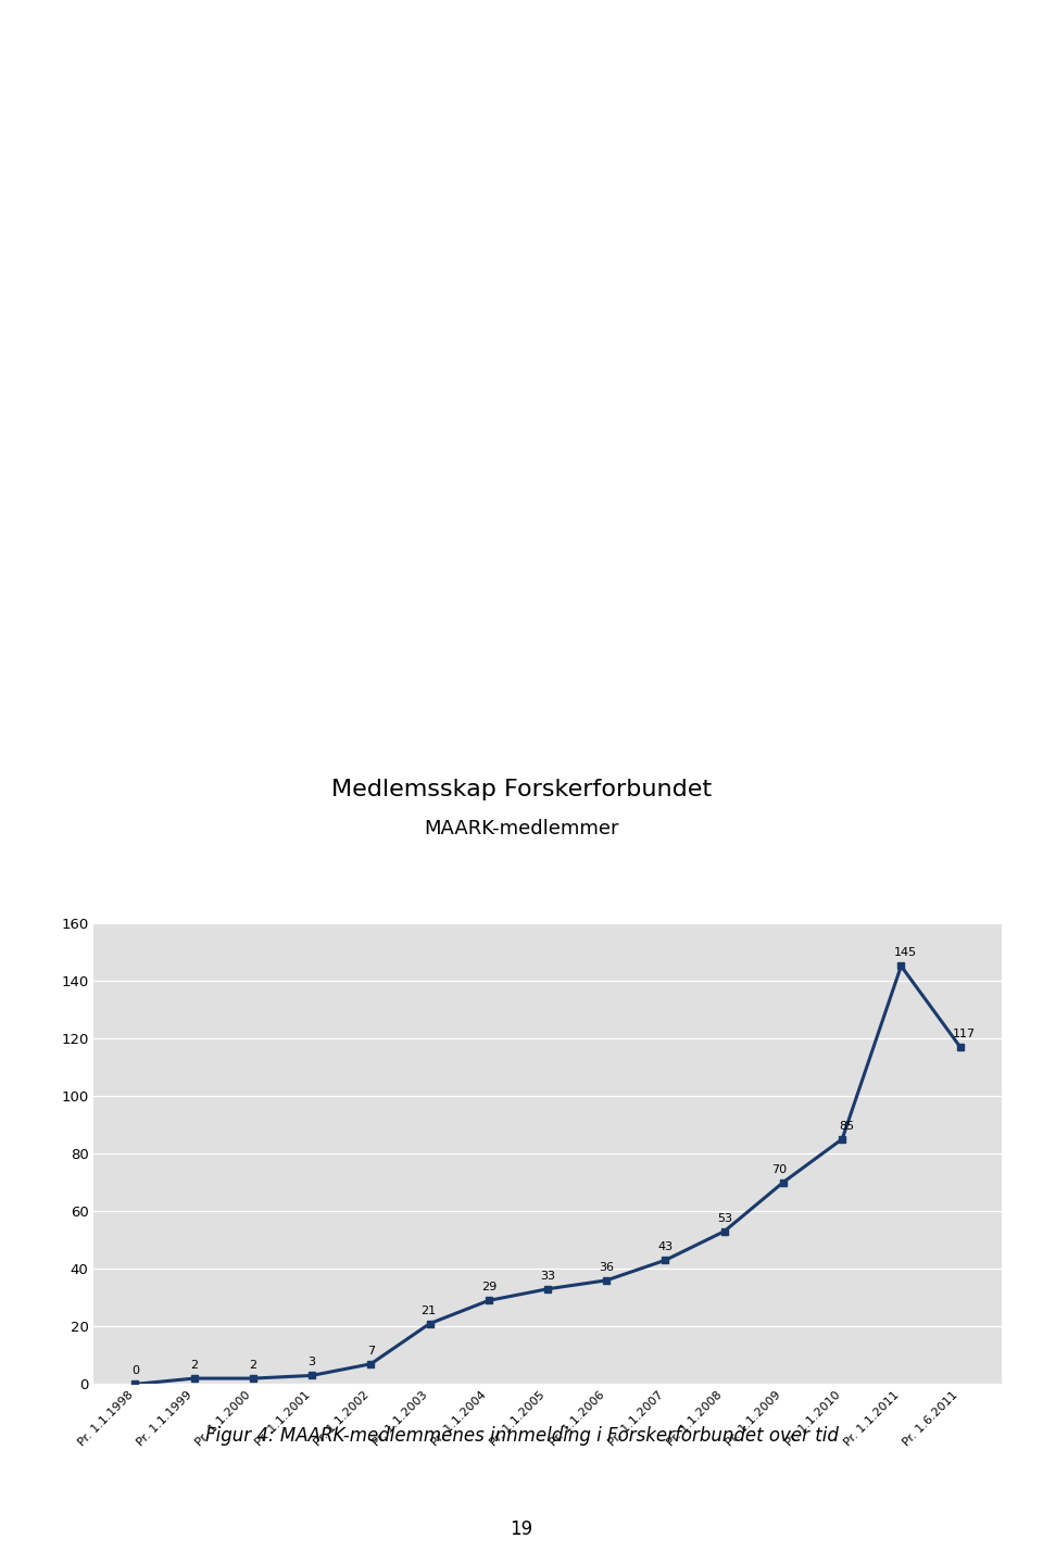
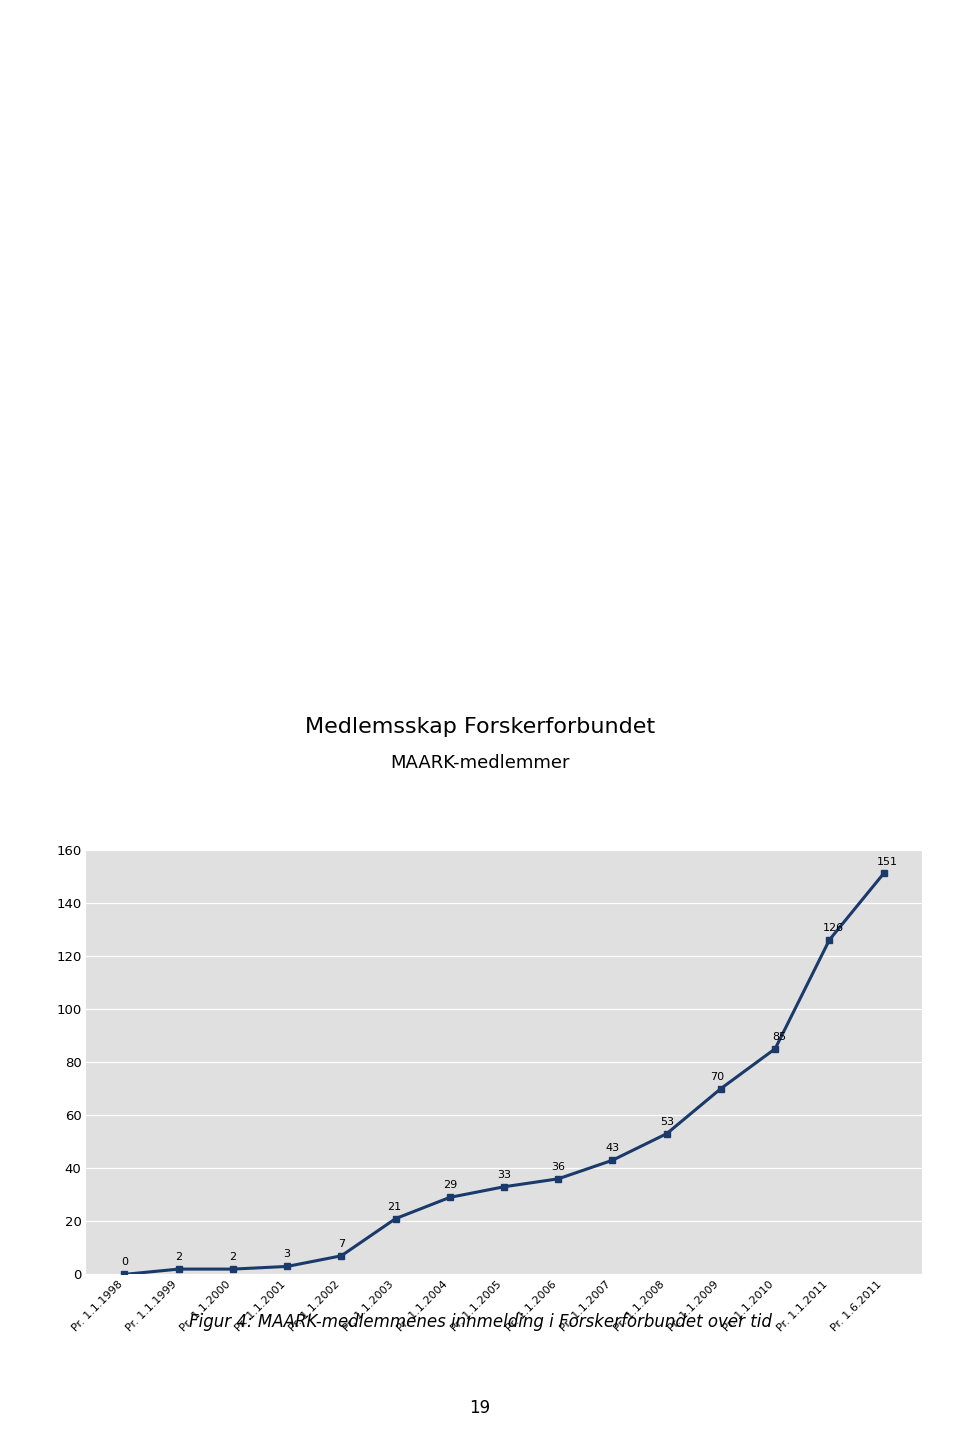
Pr. 1.1.2011: 145 -> 126
Pr. 1.6.2011: 117 -> 151
